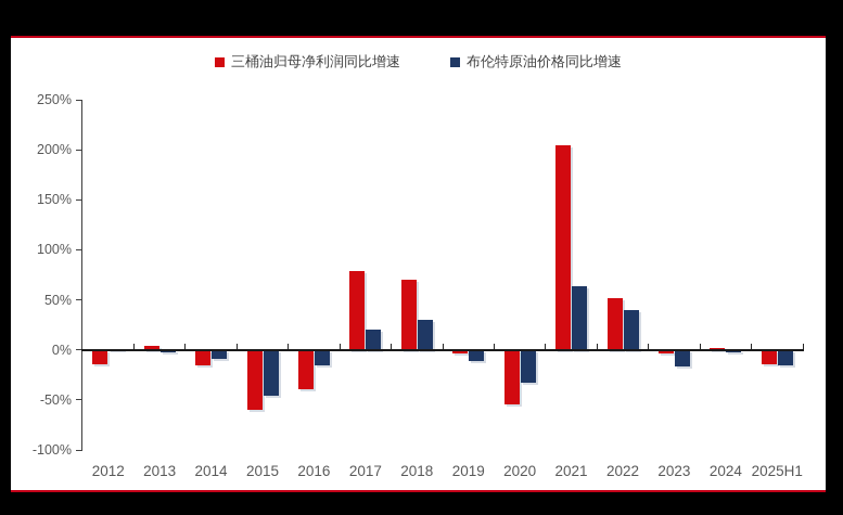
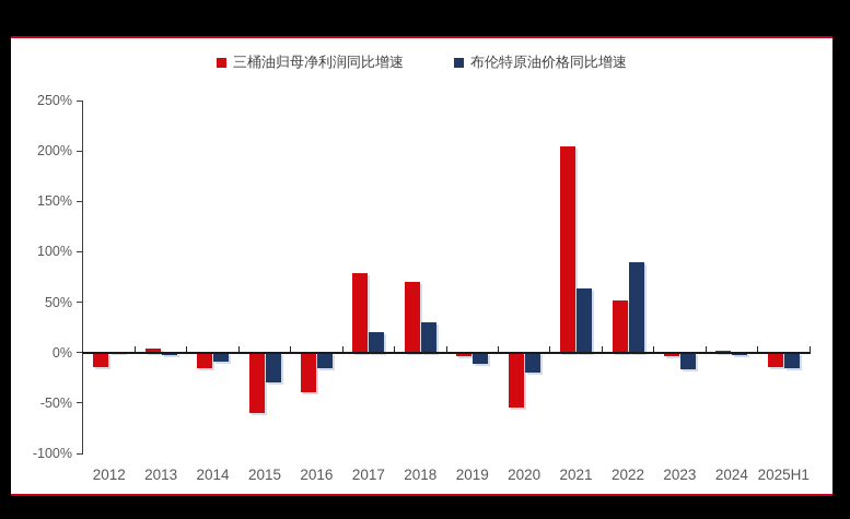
布伦特原油价格同比增速/2015: -50% -> -30%
布伦特原油价格同比增速/2020: -30% -> -20%
布伦特原油价格同比增速/2022: 40% -> 90%
